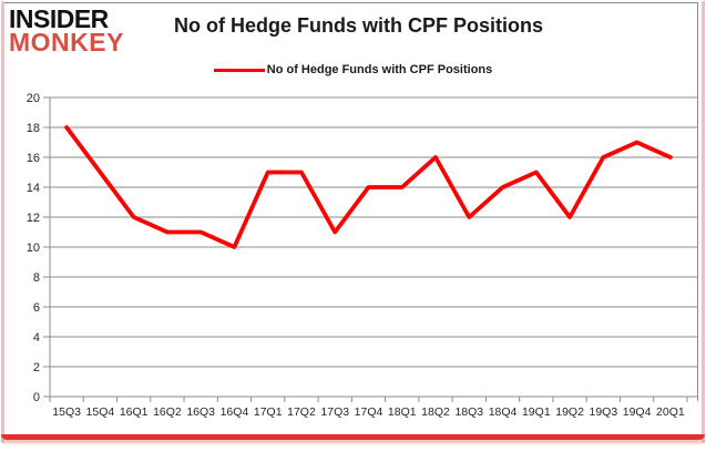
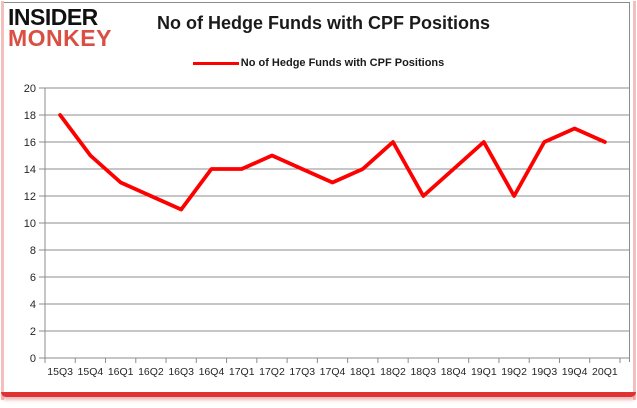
16Q1: 12 -> 13
16Q2: 11 -> 12
16Q4: 10 -> 14
17Q1: 15 -> 14
17Q3: 11 -> 14
17Q4: 14 -> 13
19Q1: 15 -> 16
